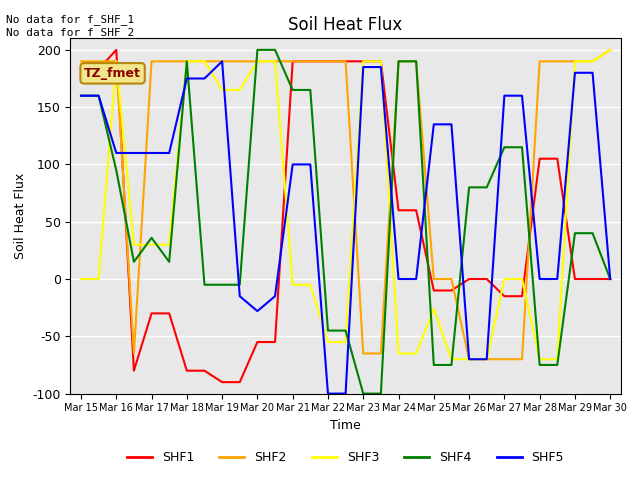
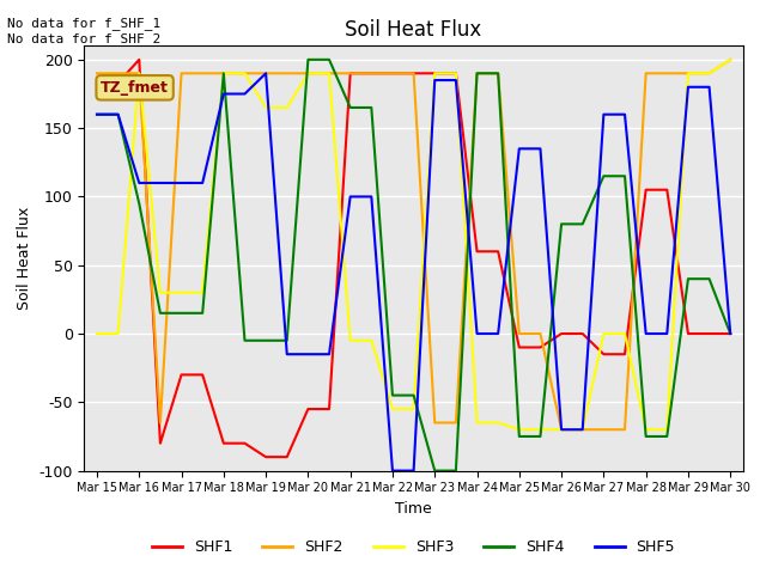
SHF4/Mar 17: 36 -> 15
SHF5/Mar 20: -28 -> -15
SHF3/Mar 25: -26 -> -70
